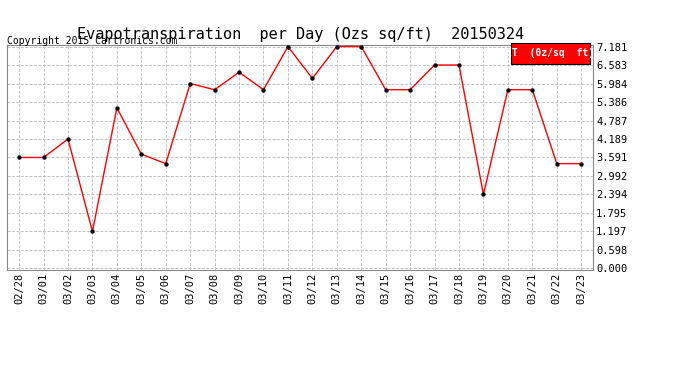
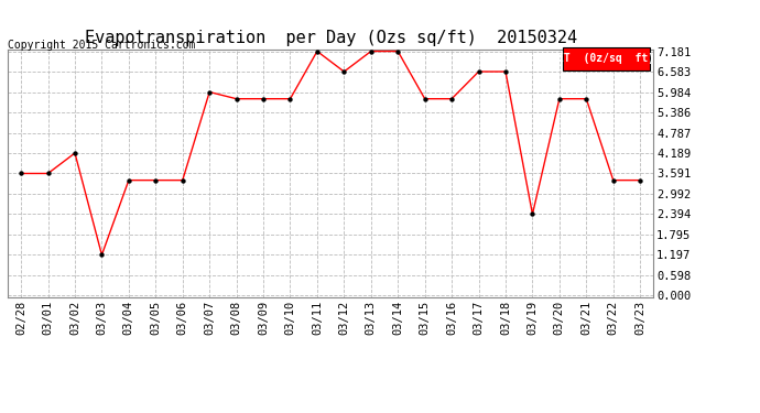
03/04: 5.20 -> 3.39
03/05: 3.70 -> 3.39
03/09: 6.35 -> 5.78
03/12: 6.15 -> 6.58
